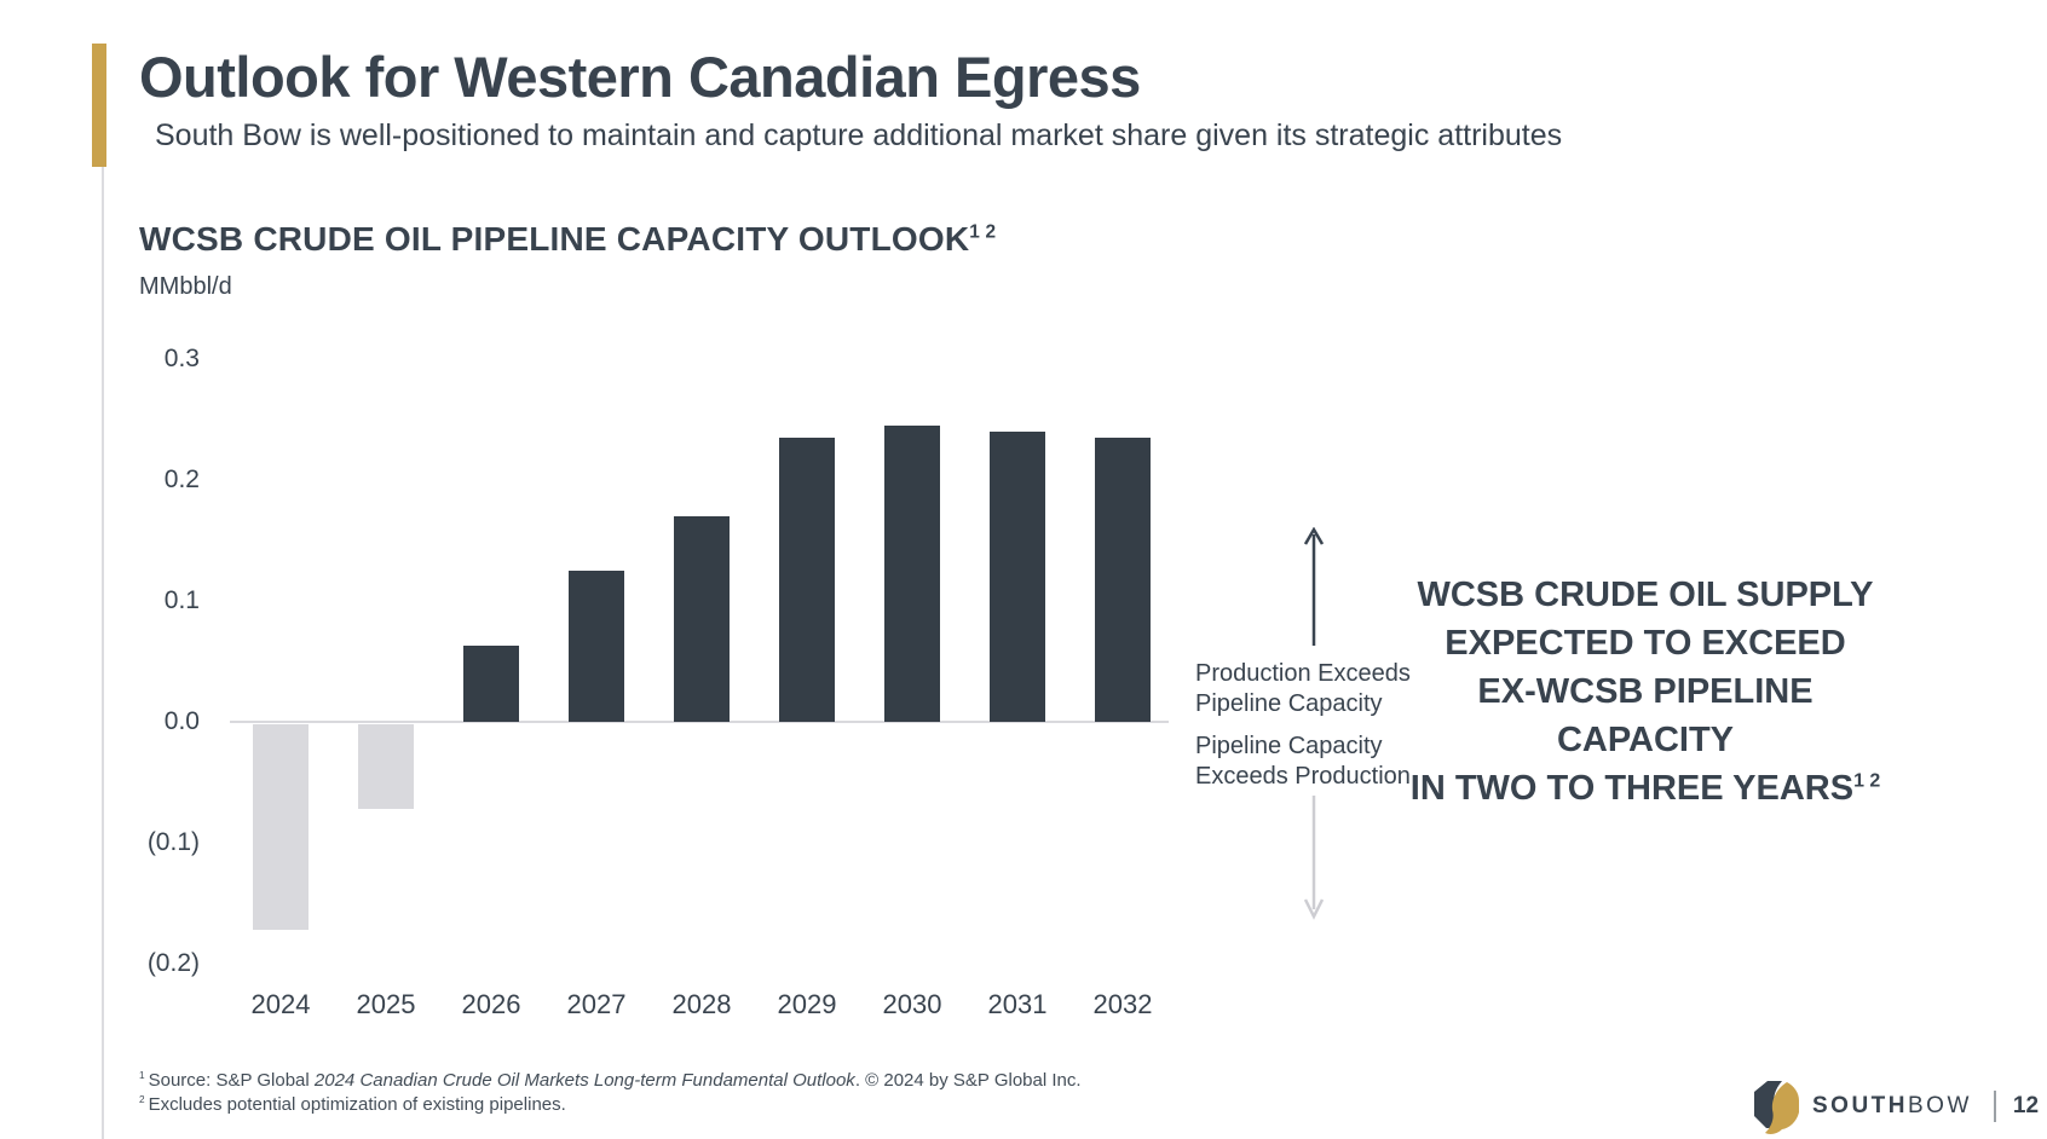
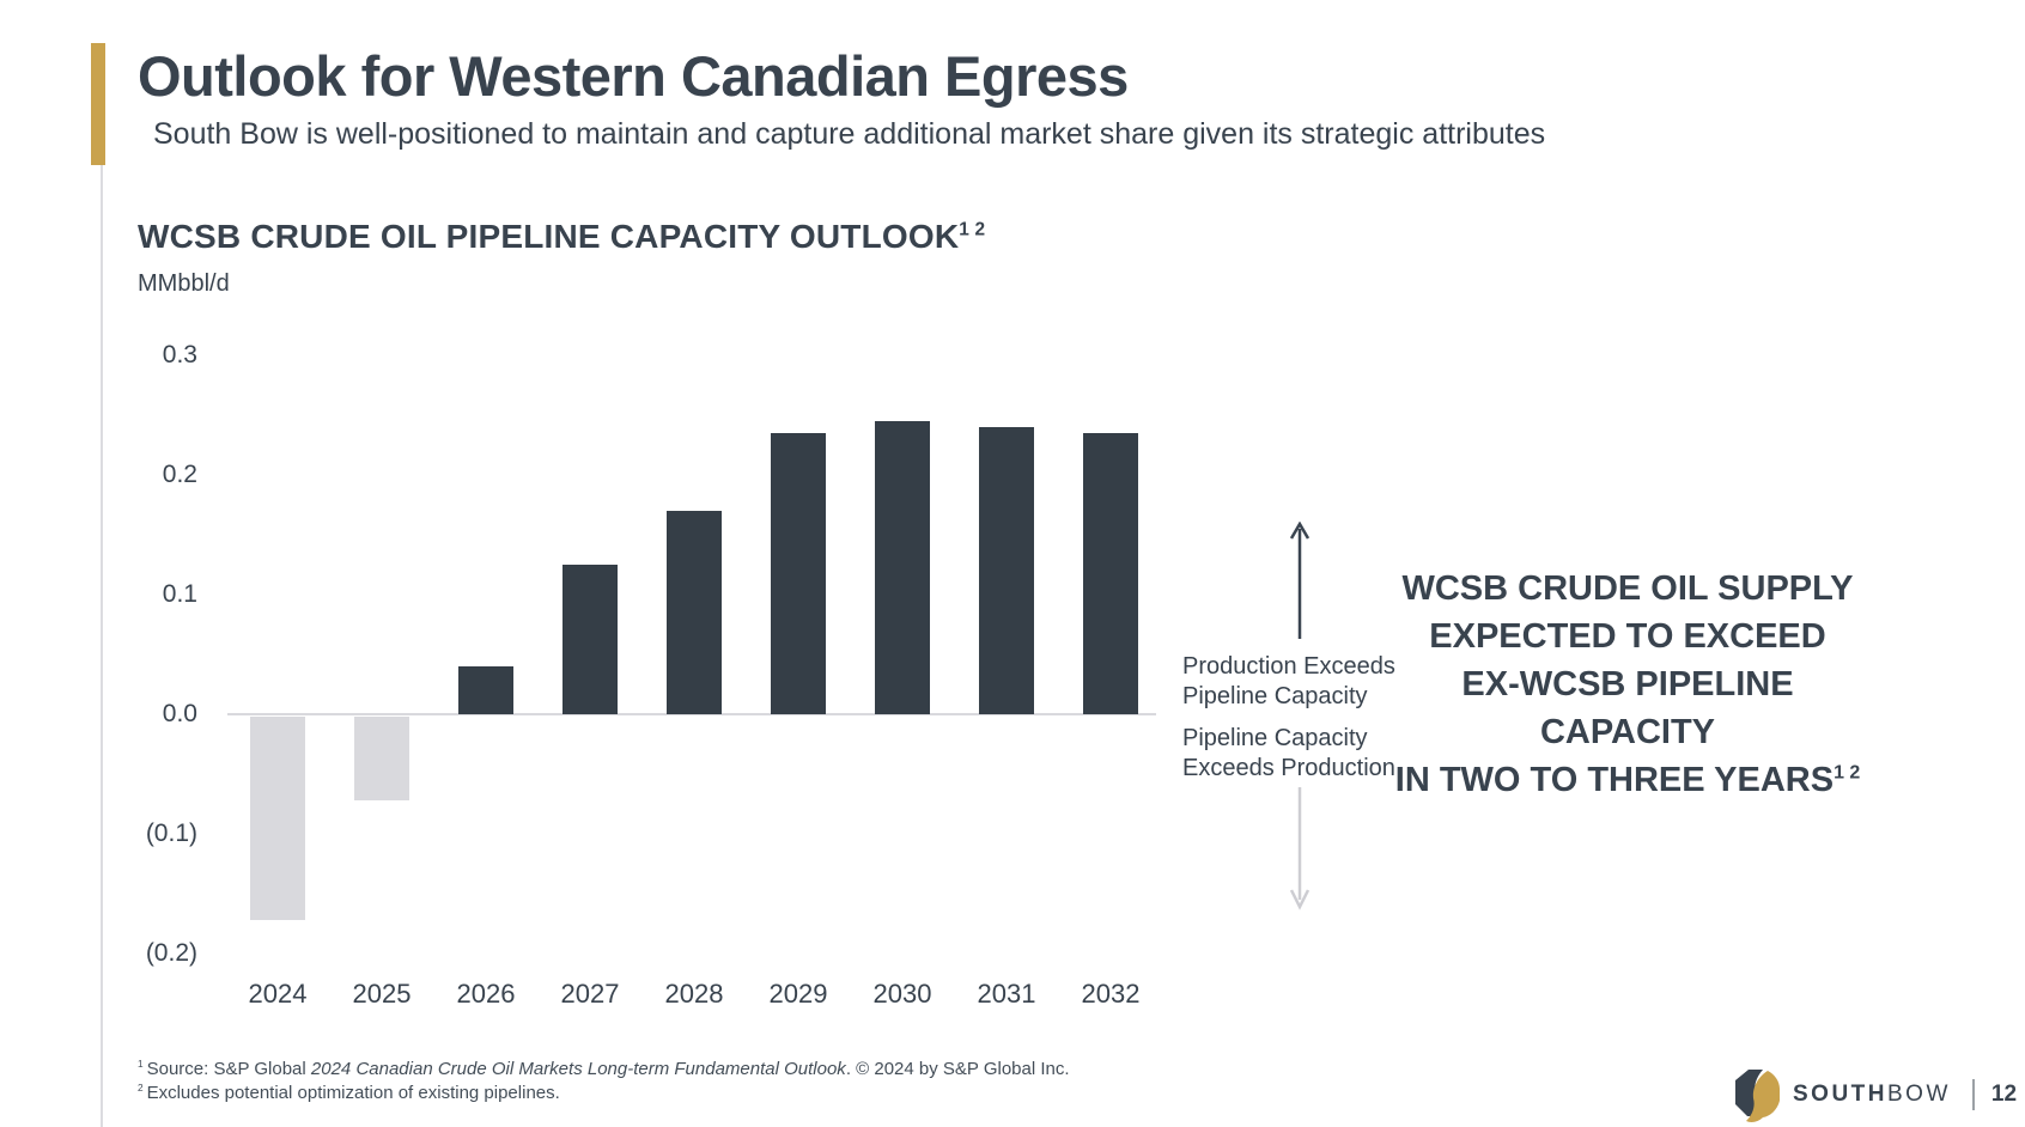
2026: 0.063 -> 0.040
